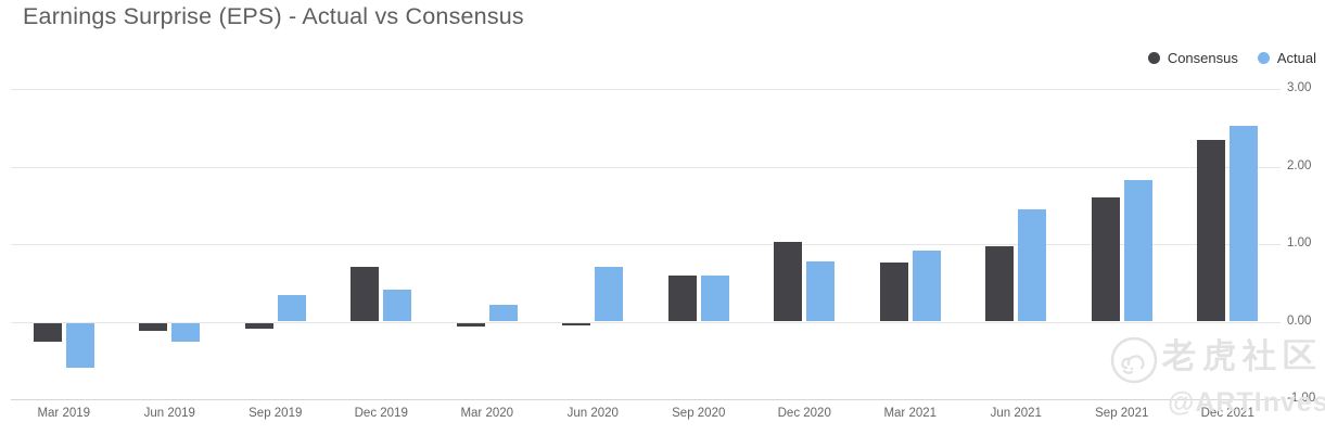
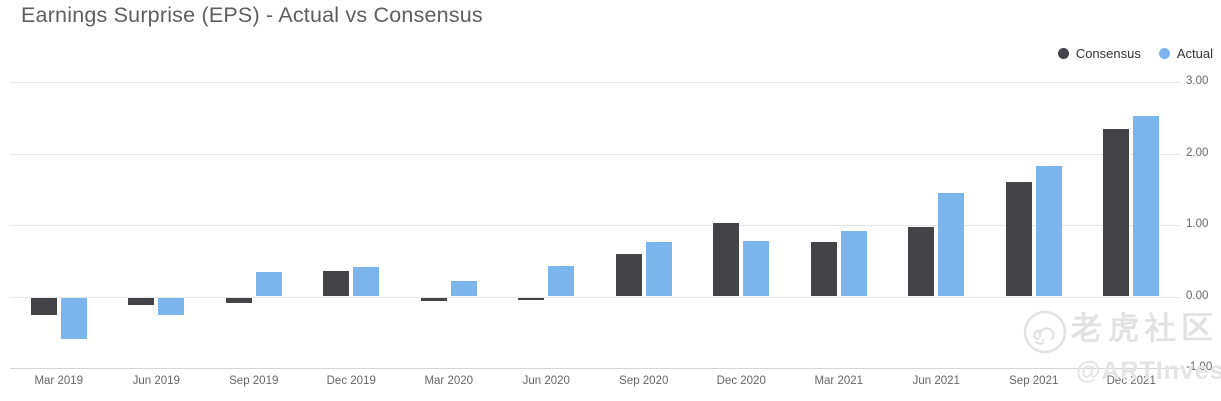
Consensus/Dec 2019: 0.7 -> 0.3
Actual/Jun 2020: 0.7 -> 0.4
Actual/Sep 2020: 0.6 -> 0.8
